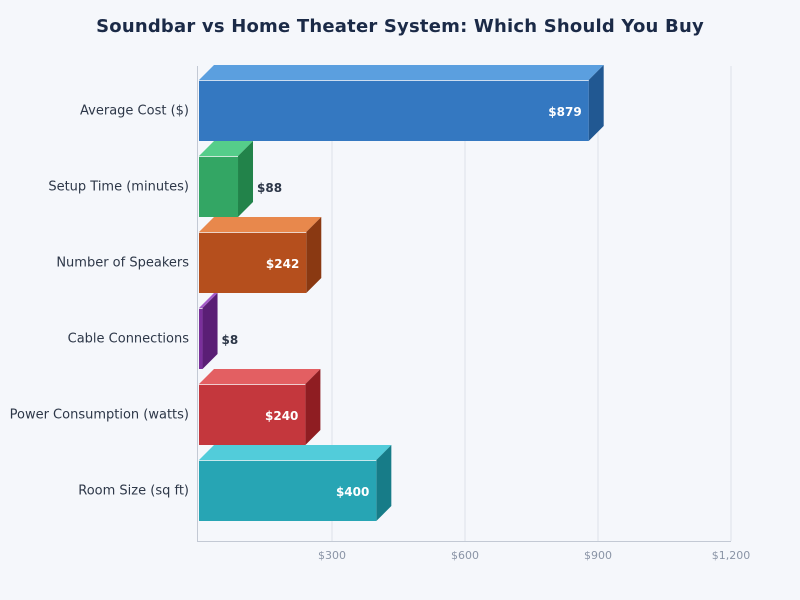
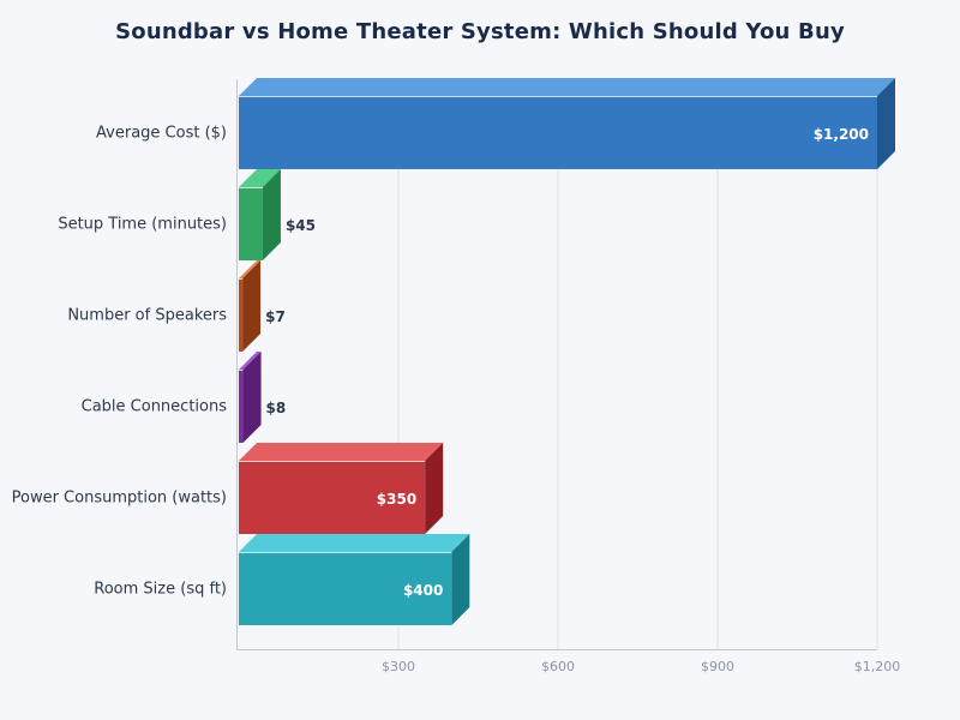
Average Cost ($): $879 -> $1,200
Setup Time (minutes): $88 -> $45
Number of Speakers: $242 -> $7
Power Consumption (watts): $240 -> $350
